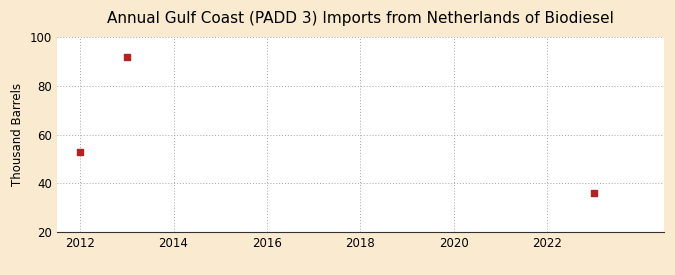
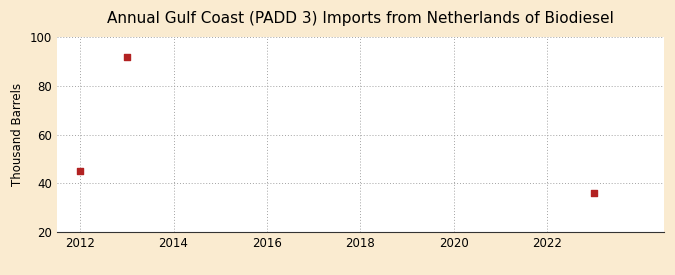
2012: 53 -> 45
